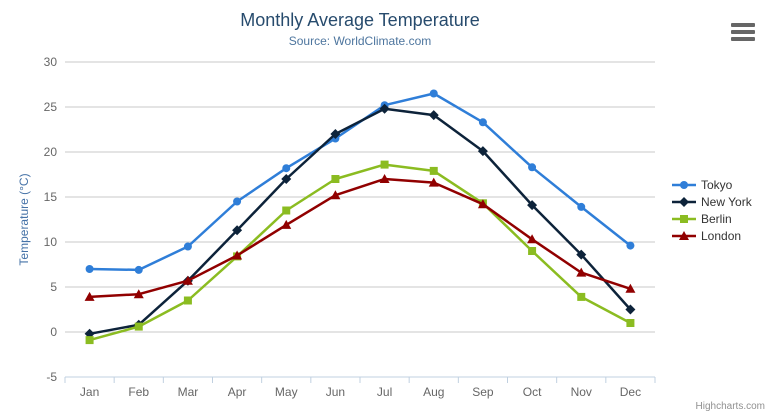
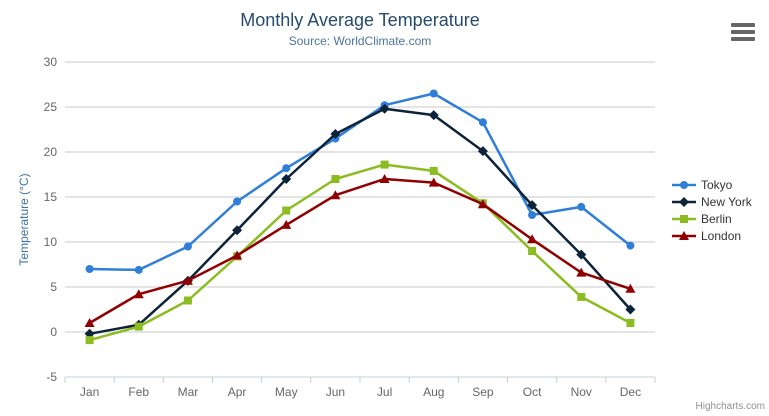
London/Jan: 4 -> 1
Tokyo/Oct: 18 -> 13
